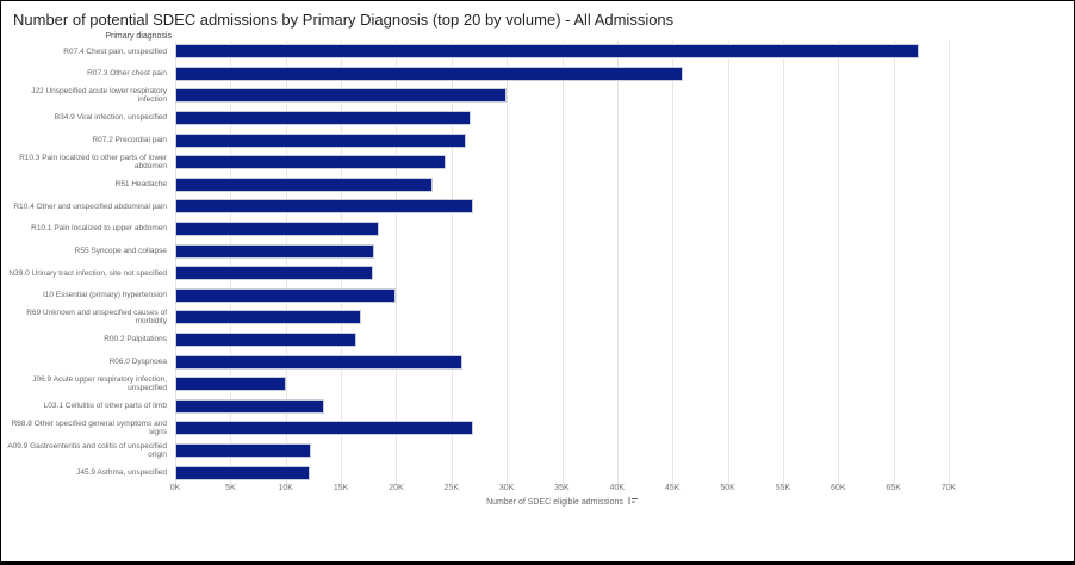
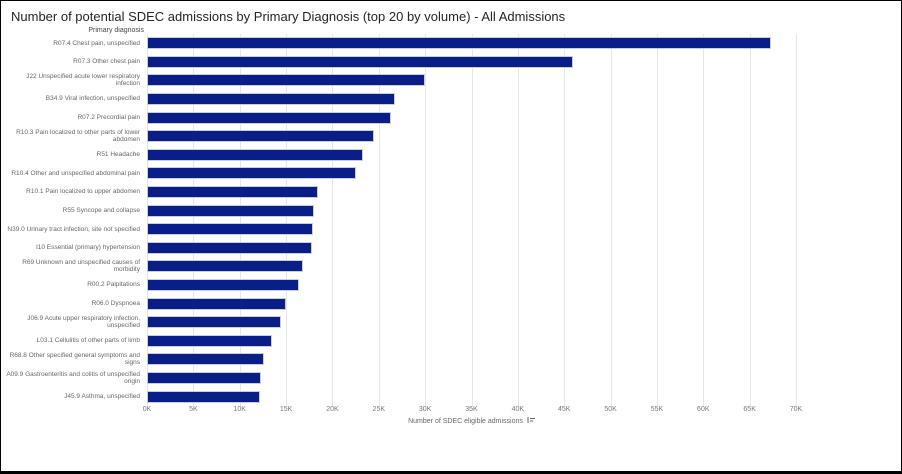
R10.4 Other and unspecified abdominal pain: 27K -> 22K
I10 Essential (primary) hypertension: 20K -> 18K
R06.0 Dyspnoea: 26K -> 15K
J06.9 Acute upper respiratory infection, unspecified: 10K -> 14K
R68.8 Other specified general symptoms and signs: 27K -> 13K
